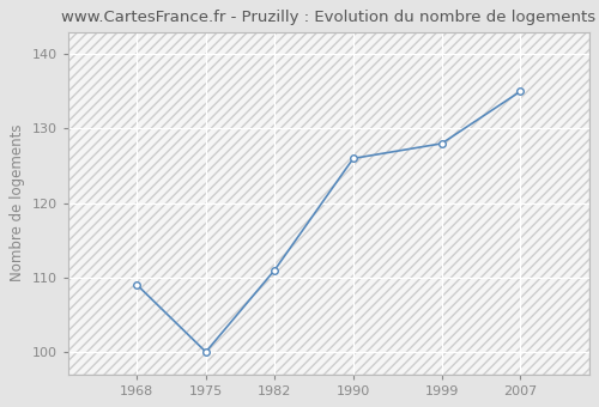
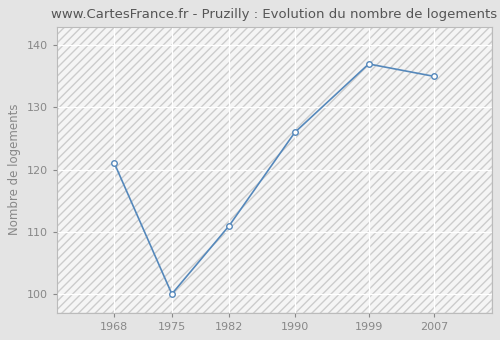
1968: 109 -> 121
1999: 128 -> 137
